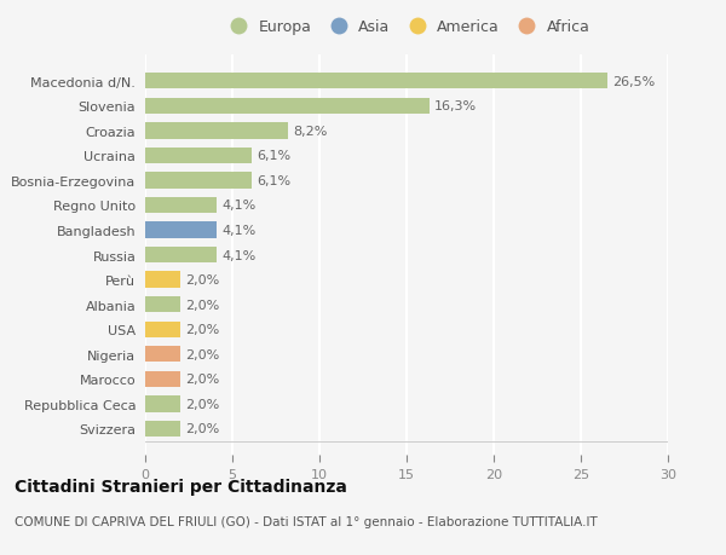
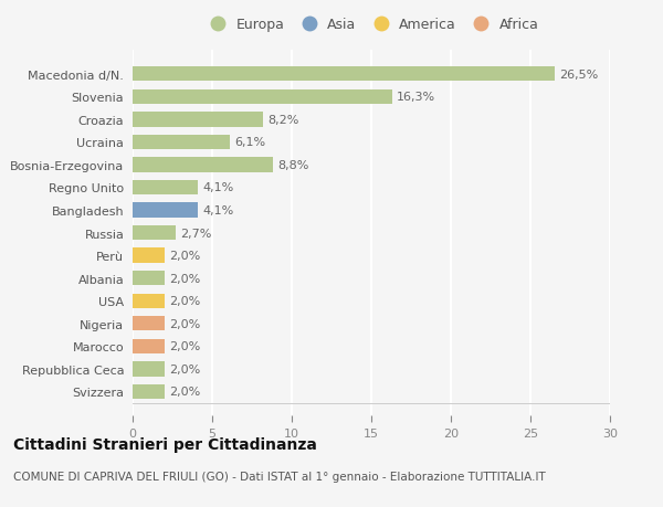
Bosnia-Erzegovina: 6,1% -> 8,8%
Russia: 4,1% -> 2,7%
